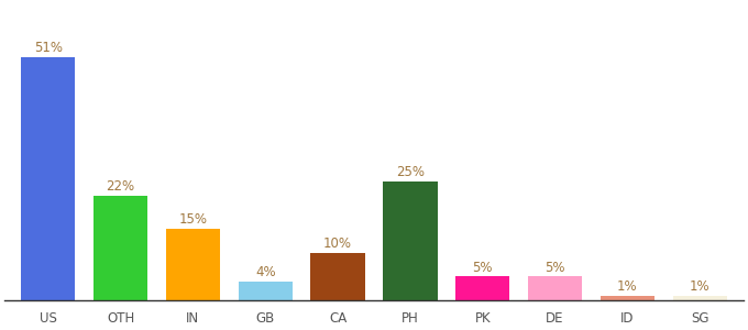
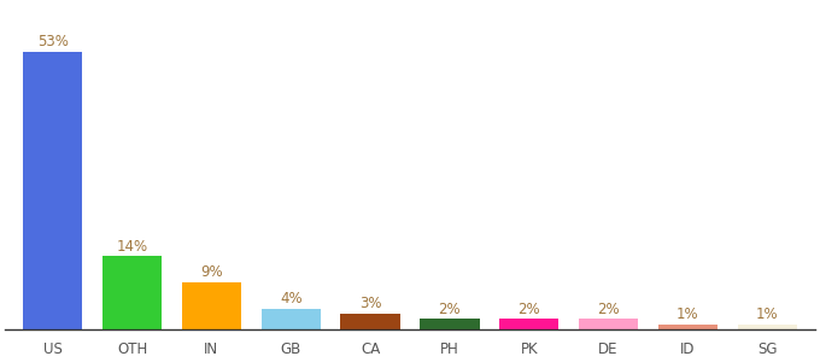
US: 51% -> 53%
OTH: 22% -> 14%
IN: 15% -> 9%
CA: 10% -> 3%
PH: 25% -> 2%
PK: 5% -> 2%
DE: 5% -> 2%
